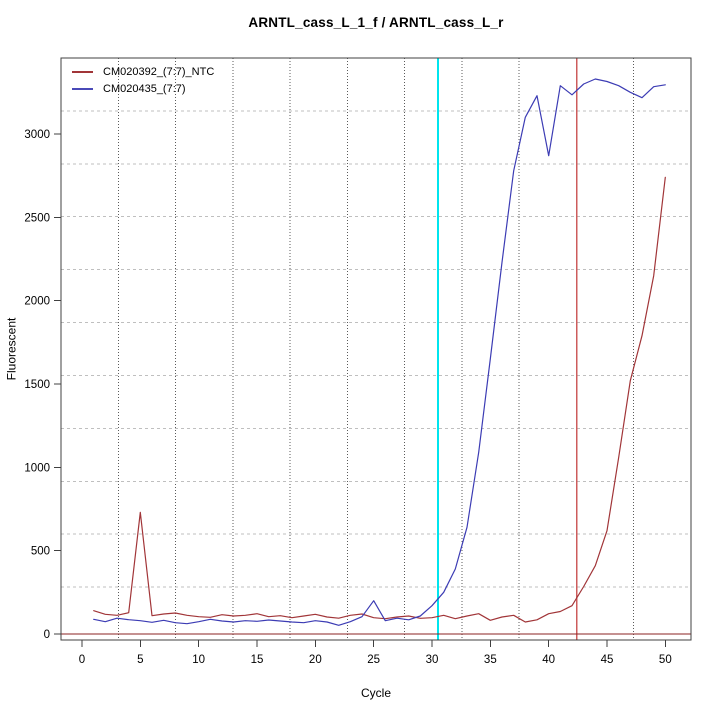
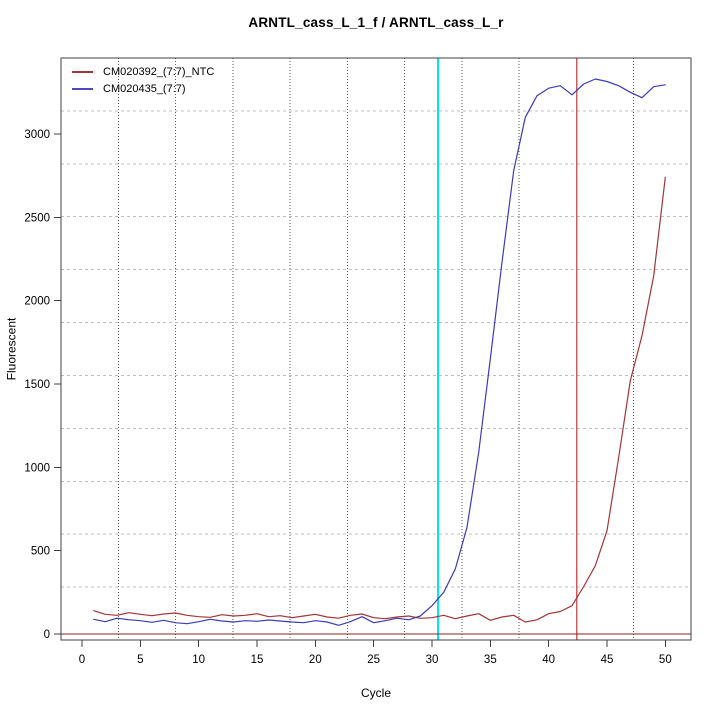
CM020392_(7:7)_NTC/5: 730 -> 120
CM020435_(7:7)/25: 200 -> 70
CM020435_(7:7)/40: 2870 -> 3280
